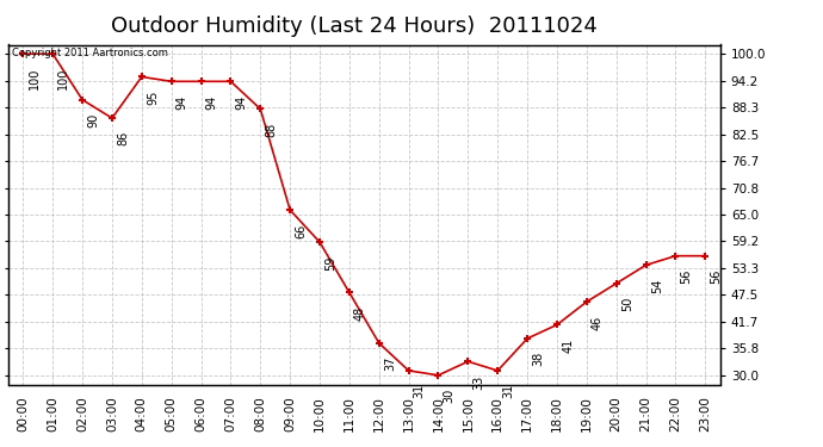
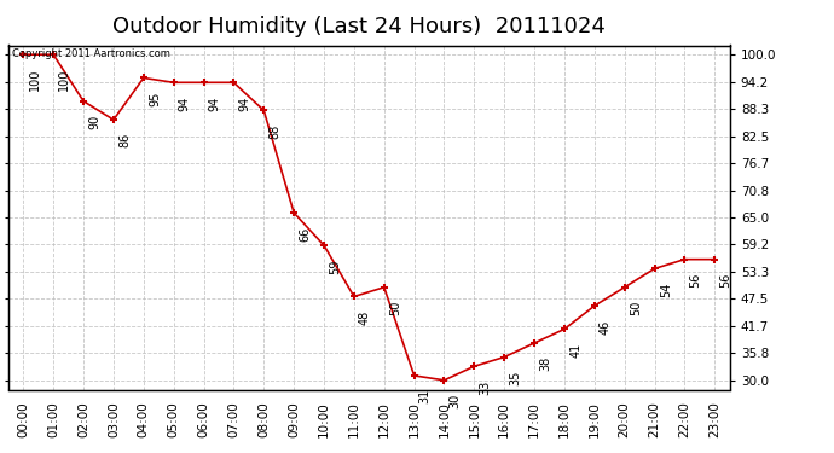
12:00: 37 -> 50
16:00: 31 -> 35
